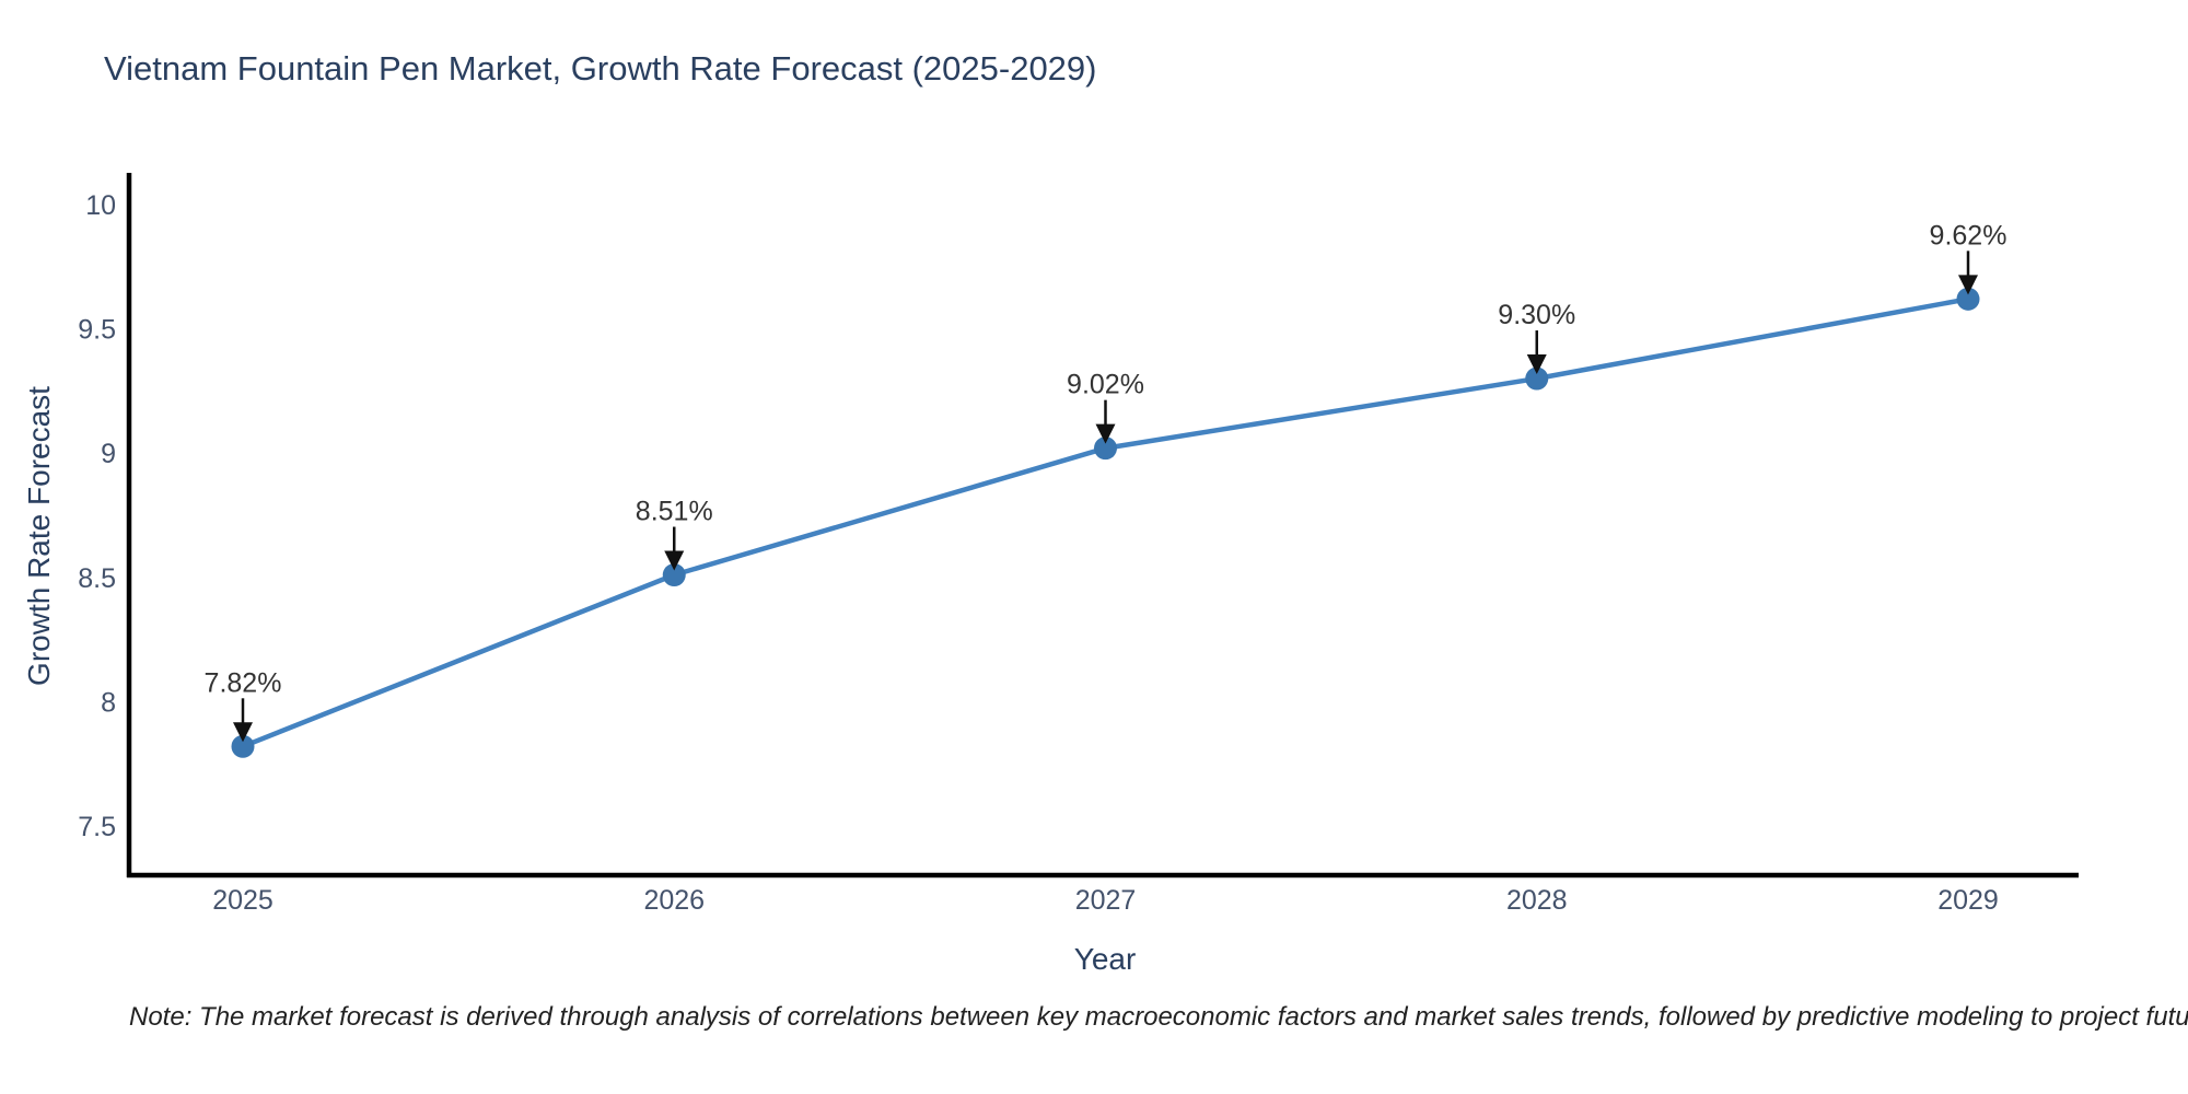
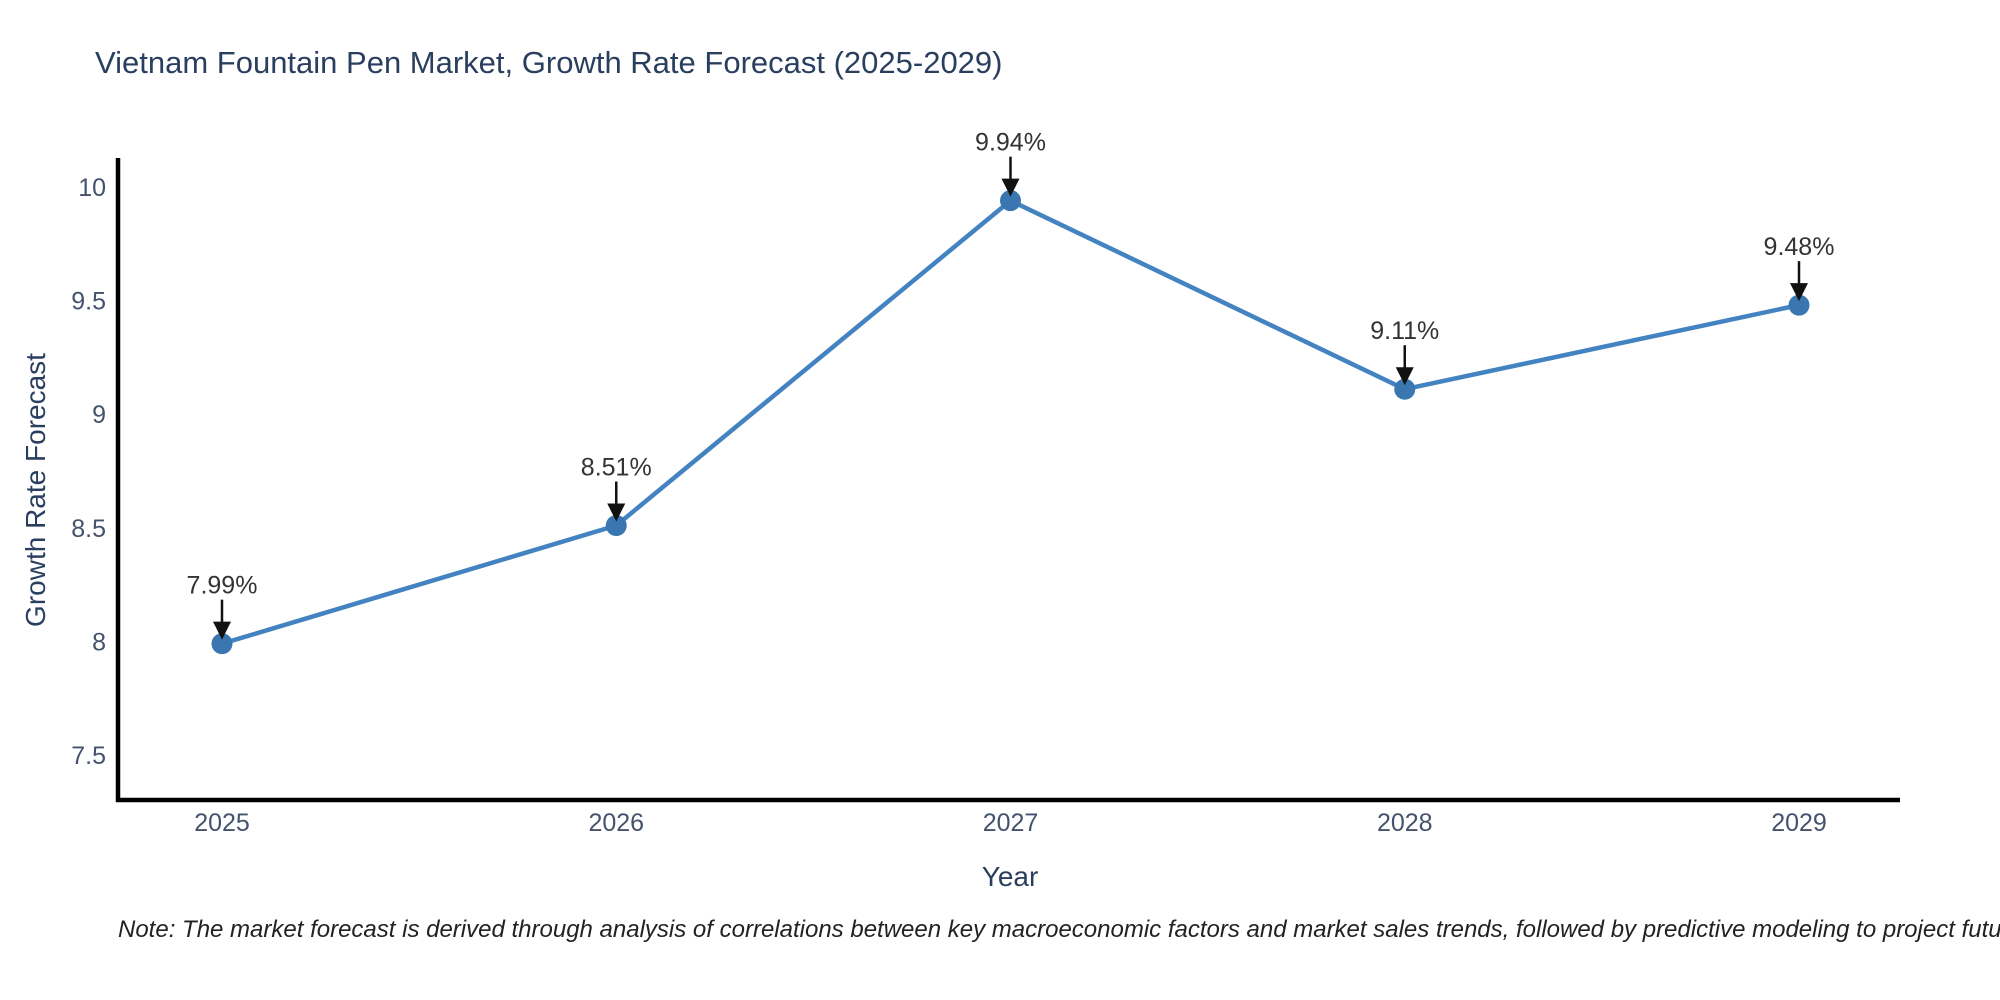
2025: 7.82% -> 7.99%
2027: 9.02% -> 9.94%
2028: 9.30% -> 9.11%
2029: 9.62% -> 9.48%
